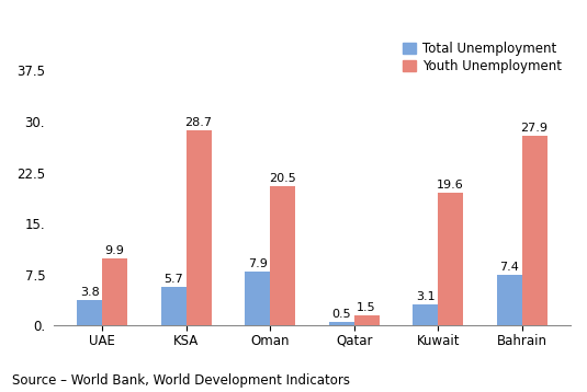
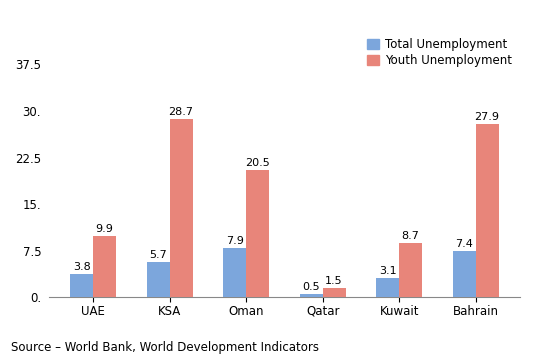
Youth Unemployment/Kuwait: 19.6 -> 8.7
